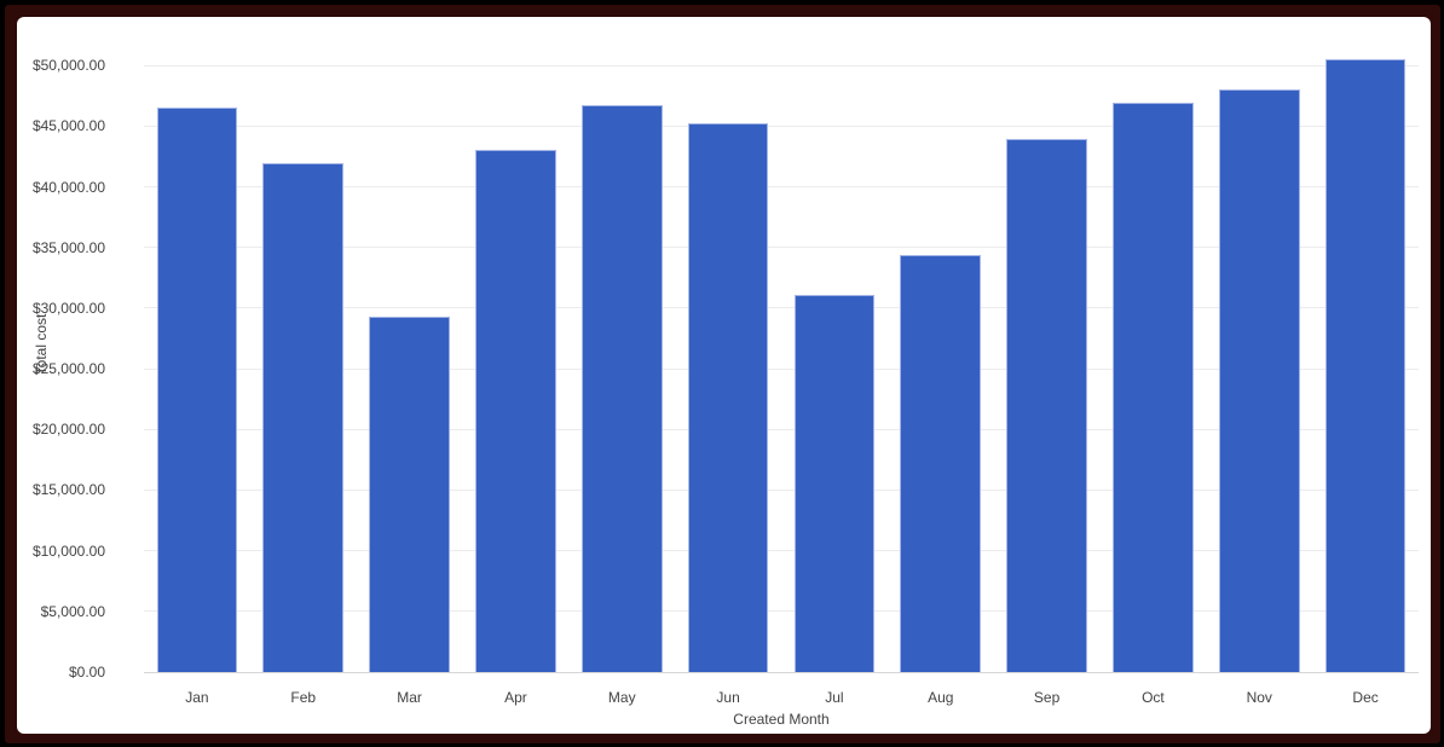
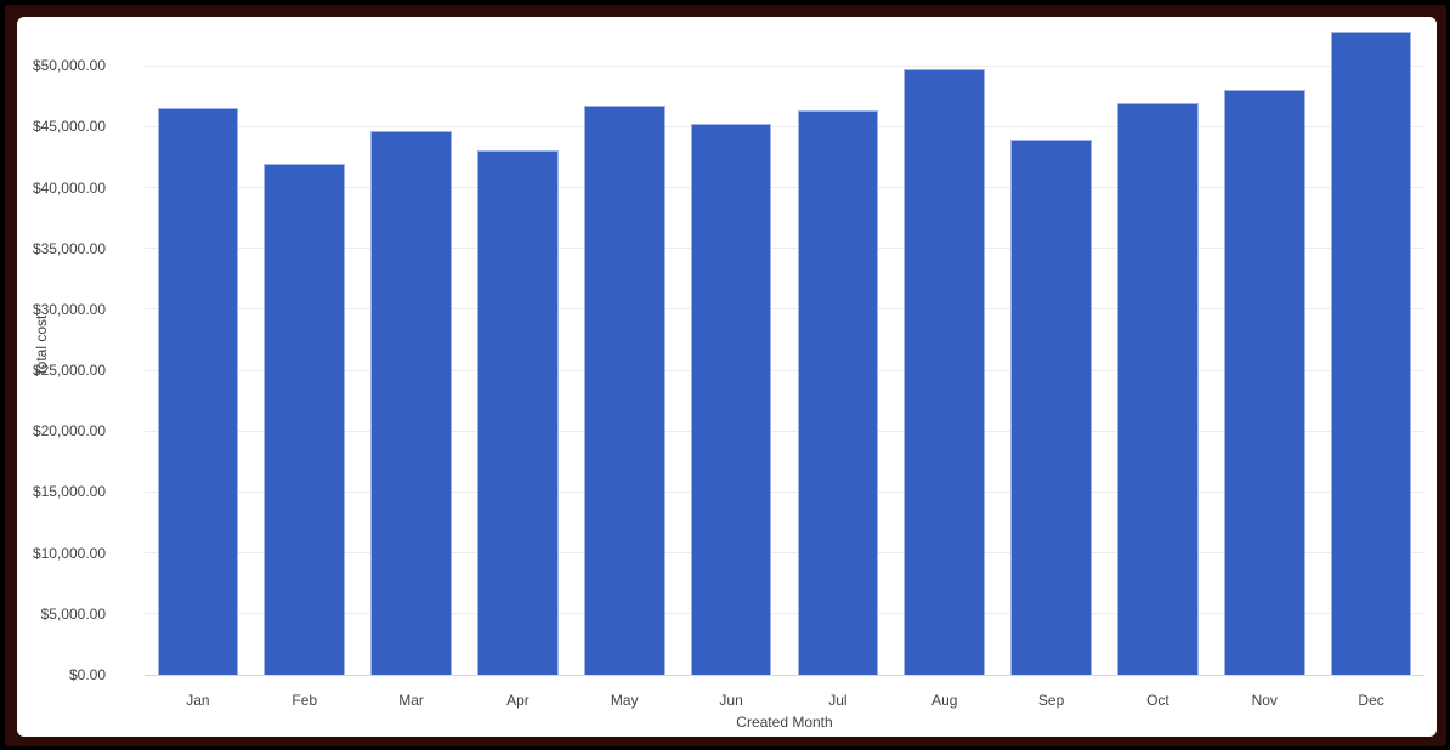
Mar: $29300 -> $44600
Jul: $31100 -> $46300
Aug: $34400 -> $49700
Dec: $50500 -> $52800
